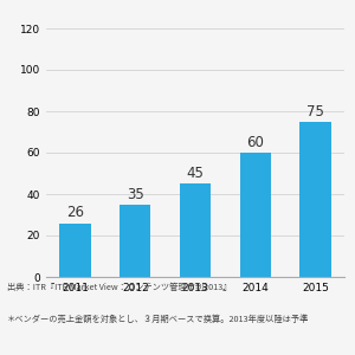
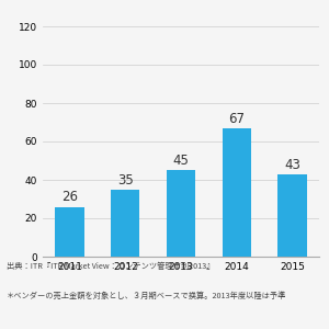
2014: 60 -> 67
2015: 75 -> 43
